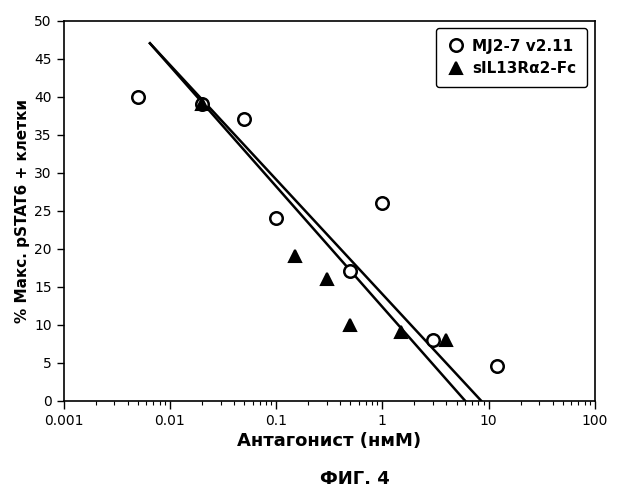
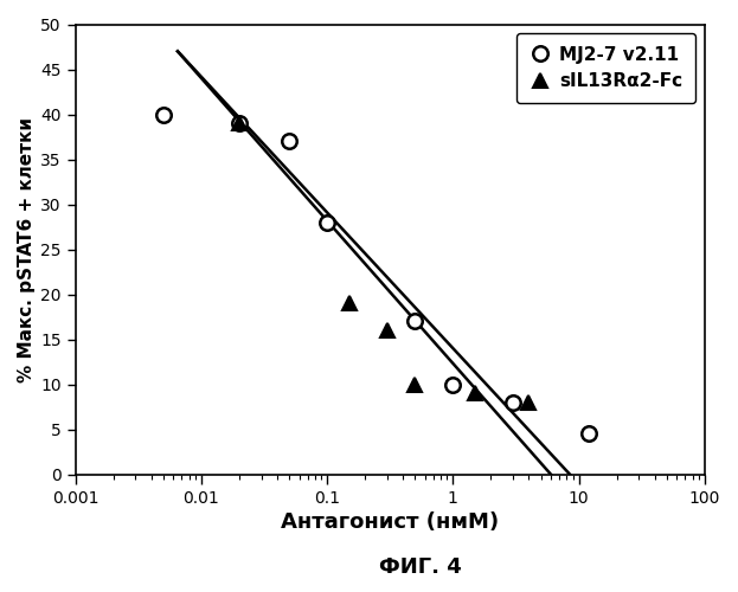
MJ2-7 v2.11/0.1: 24.0 -> 28.0
MJ2-7 v2.11/1: 26.0 -> 10.0
